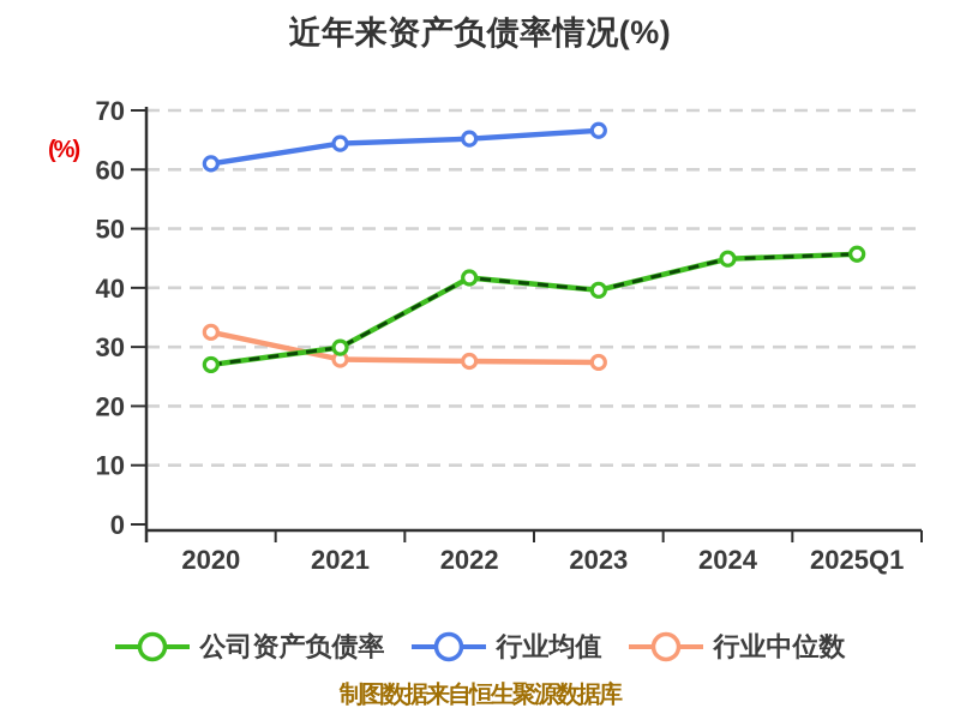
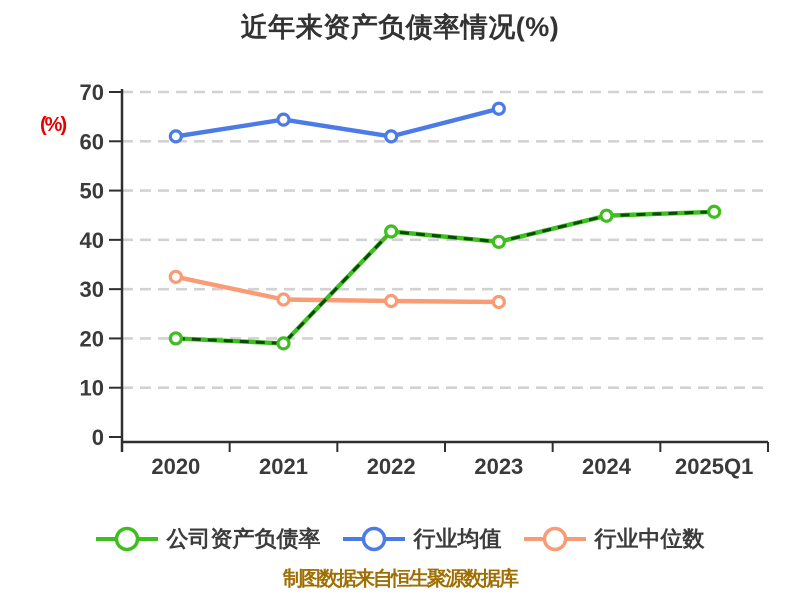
公司资产负债率/2020: 27 -> 20
公司资产负债率/2021: 30 -> 19
行业均值/2022: 65 -> 61
